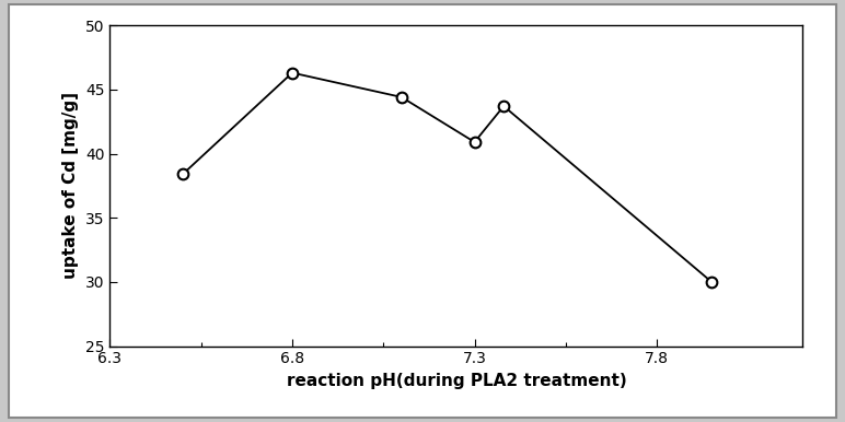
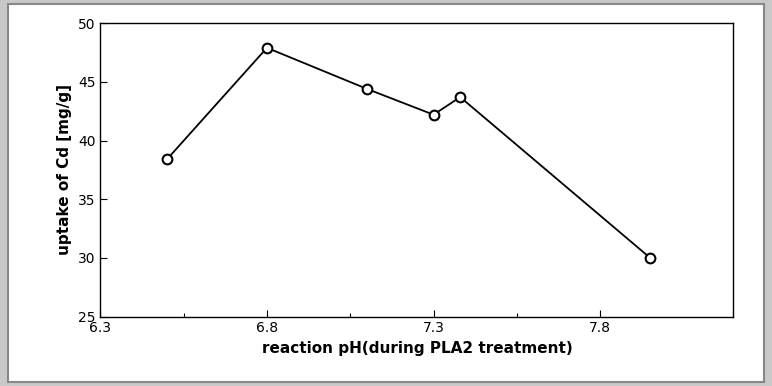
6.8: 46.3 -> 47.9
7.3: 40.9 -> 42.2
